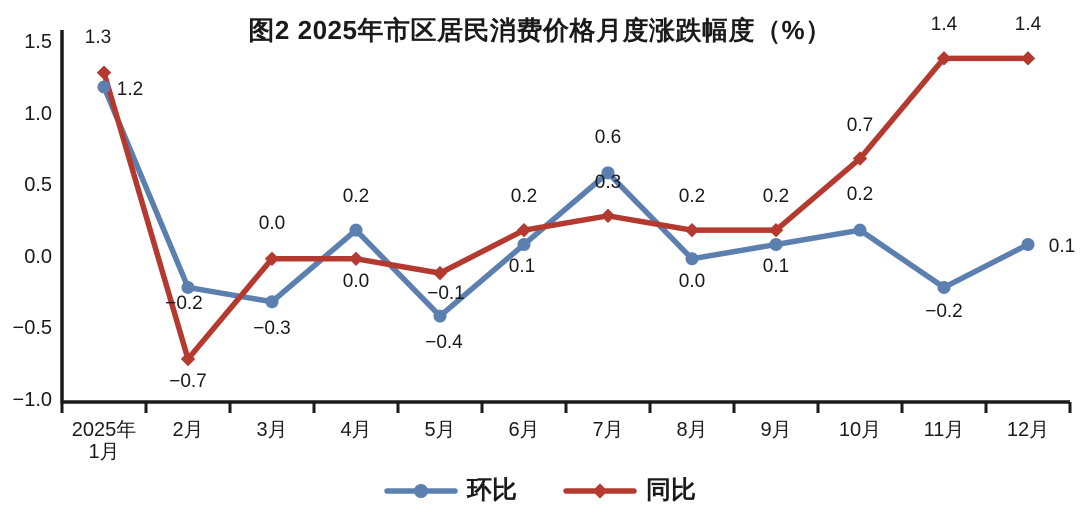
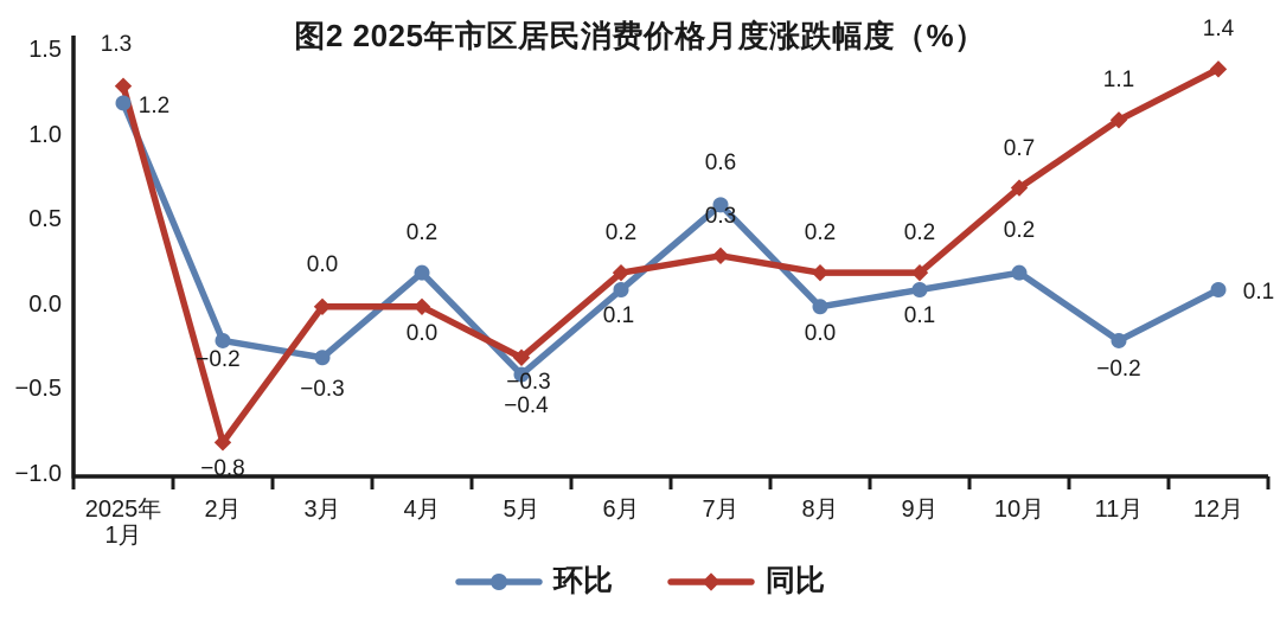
同比/2月: −0.7 -> −0.8
同比/5月: −0.1 -> −0.3
同比/11月: 1.4 -> 1.1
